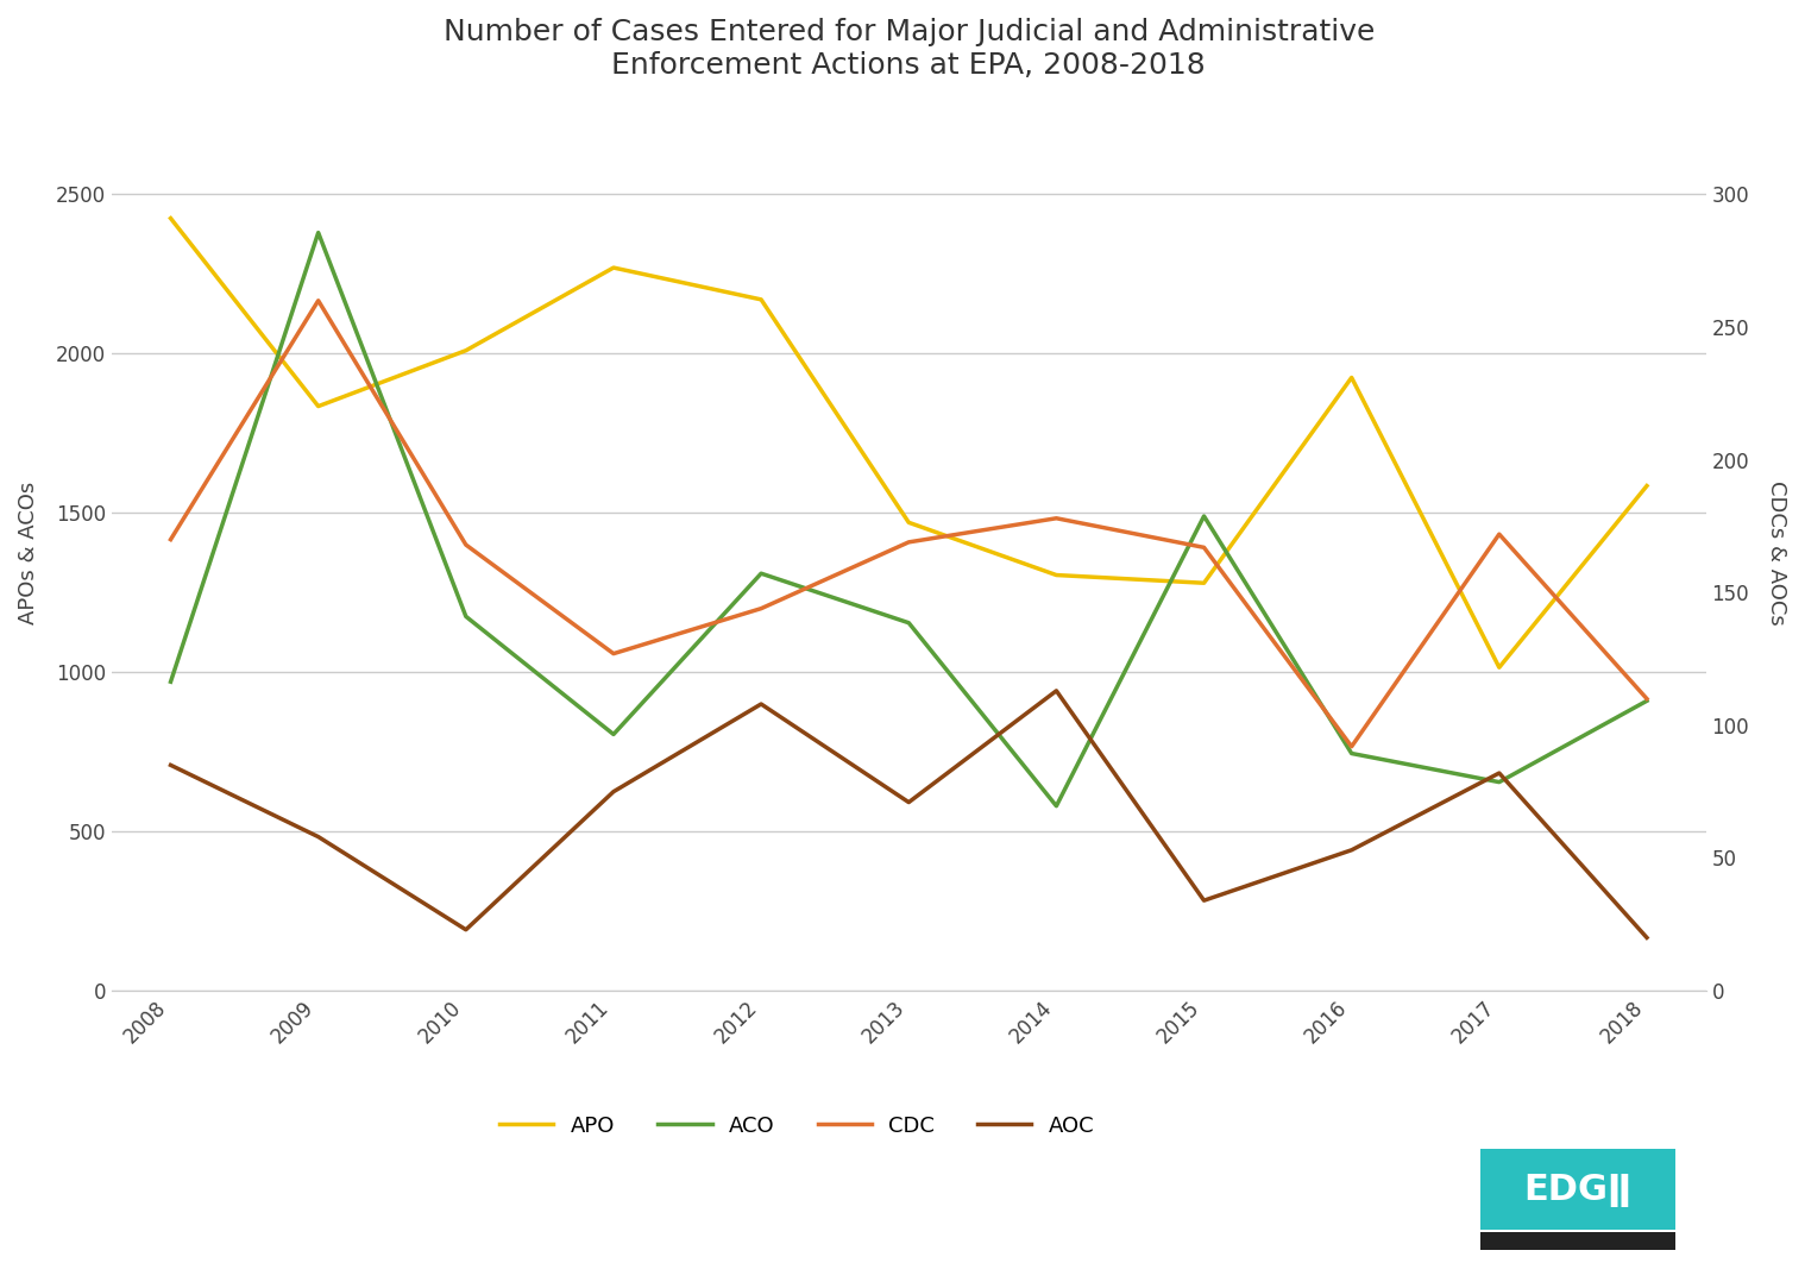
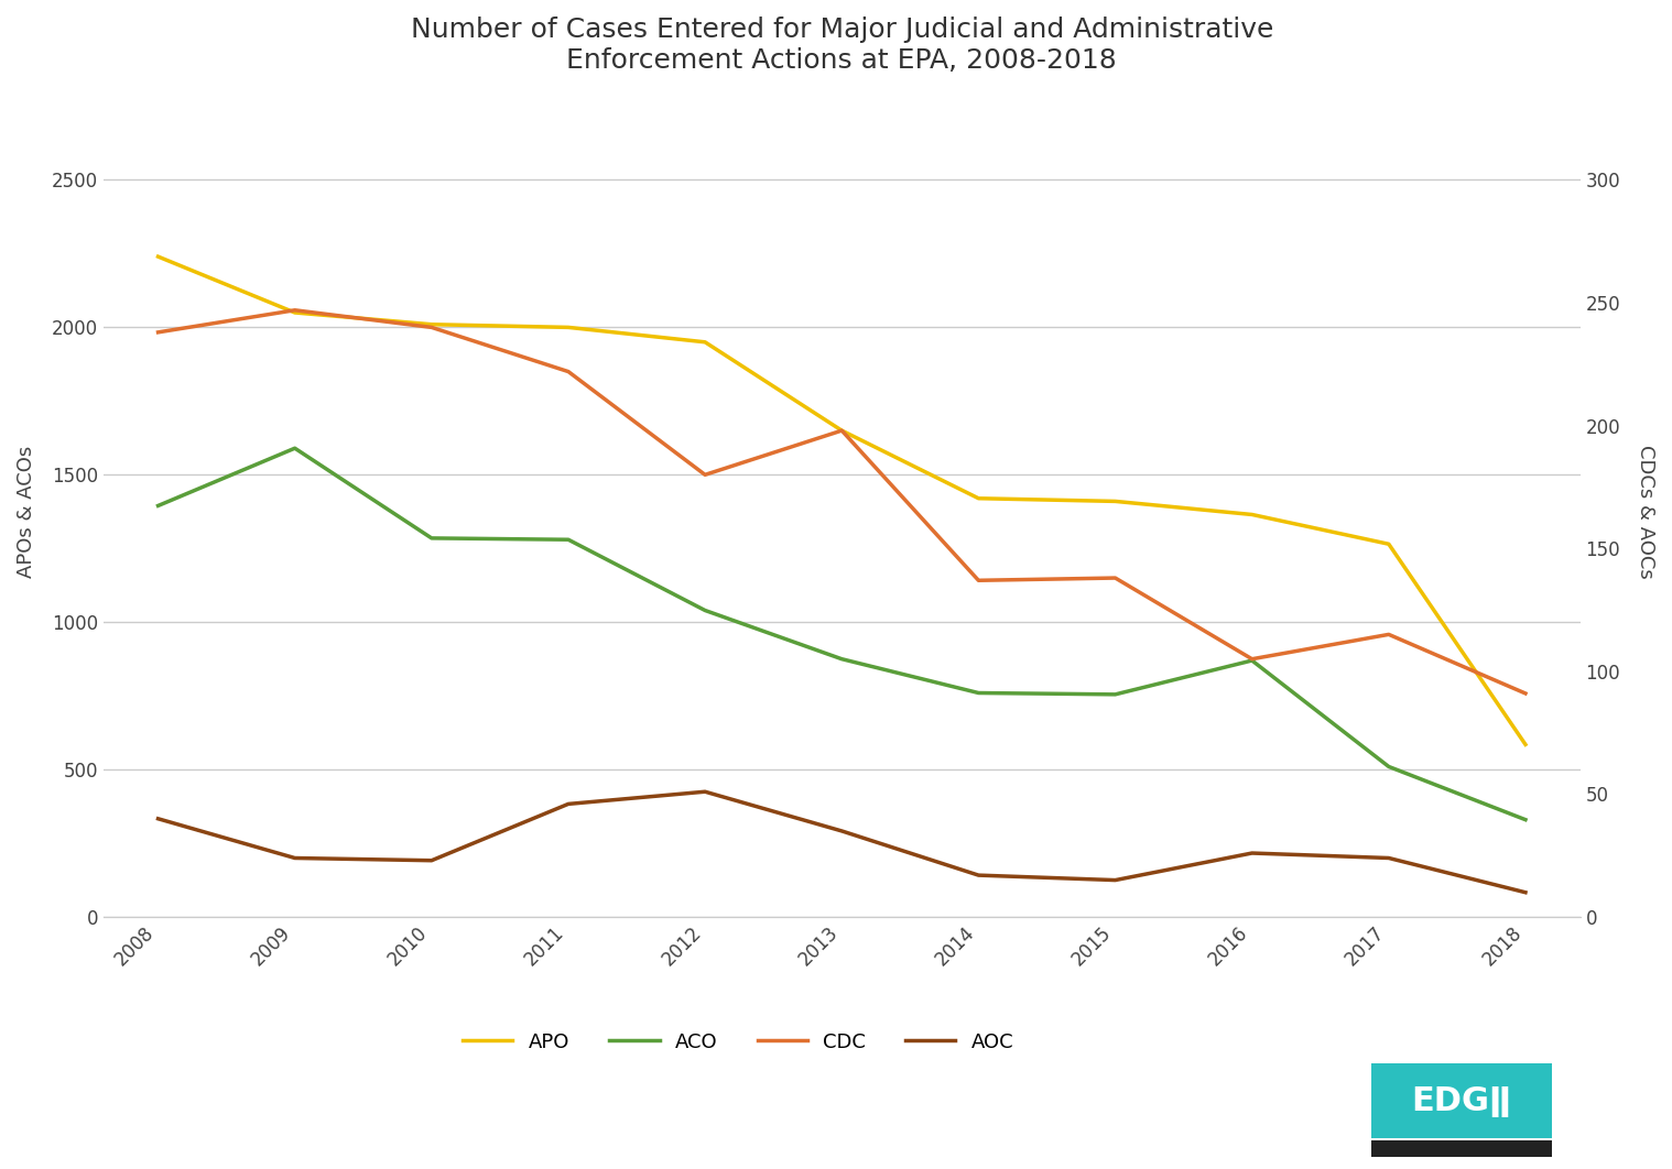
APO/2008: 2425 -> 2240
ACO/2008: 970 -> 1395
CDC/2008: 170 -> 238
AOC/2008: 85 -> 40
APO/2009: 1835 -> 2050
ACO/2009: 2380 -> 1590
CDC/2009: 260 -> 247
AOC/2009: 58 -> 24
ACO/2010: 1175 -> 1285
CDC/2010: 168 -> 240
APO/2011: 2270 -> 2000
ACO/2011: 805 -> 1280
CDC/2011: 127 -> 222
AOC/2011: 75 -> 46
APO/2012: 2170 -> 1950
ACO/2012: 1310 -> 1040
CDC/2012: 144 -> 180
AOC/2012: 108 -> 51
APO/2013: 1470 -> 1650
ACO/2013: 1155 -> 875
CDC/2013: 169 -> 198
AOC/2013: 71 -> 35
APO/2014: 1305 -> 1420
ACO/2014: 580 -> 760
CDC/2014: 178 -> 137
AOC/2014: 113 -> 17
APO/2015: 1280 -> 1410
ACO/2015: 1490 -> 755
CDC/2015: 167 -> 138
AOC/2015: 34 -> 15
APO/2016: 1925 -> 1365
ACO/2016: 745 -> 870
CDC/2016: 92 -> 105
AOC/2016: 53 -> 26
APO/2017: 1015 -> 1265
ACO/2017: 655 -> 510
CDC/2017: 172 -> 115
AOC/2017: 82 -> 24
APO/2018: 1585 -> 585
ACO/2018: 910 -> 330
CDC/2018: 110 -> 91
AOC/2018: 20 -> 10
